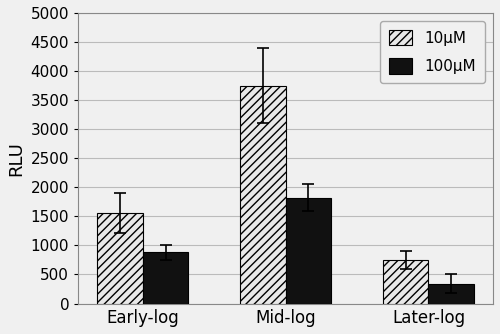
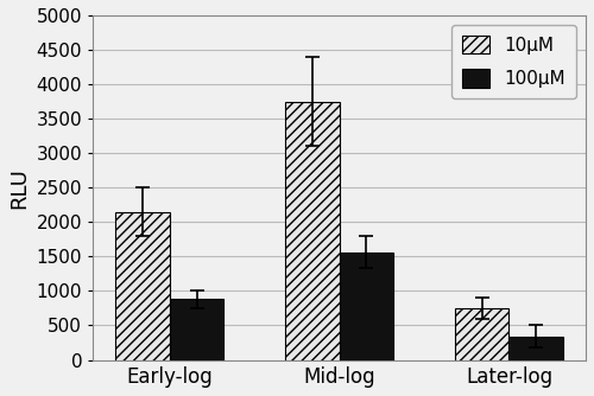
10μM/Early-log: 1560 -> 2150
100μM/Mid-log: 1820 -> 1560
